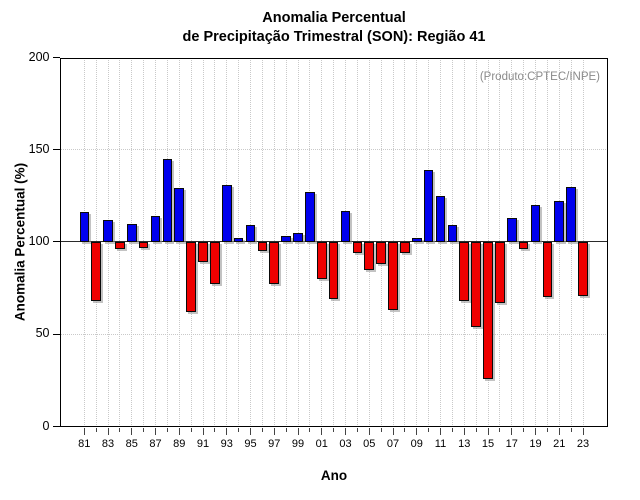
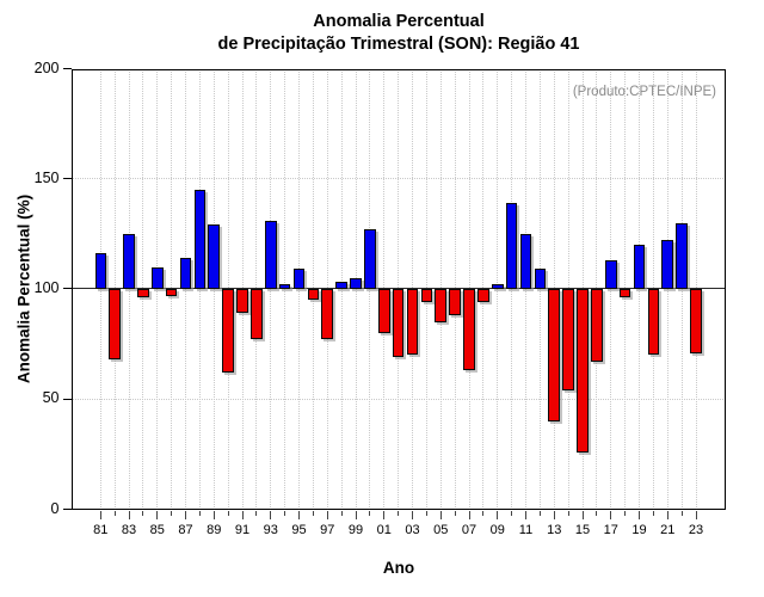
83: 112 -> 125
03: 117 -> 70
13: 68 -> 40
